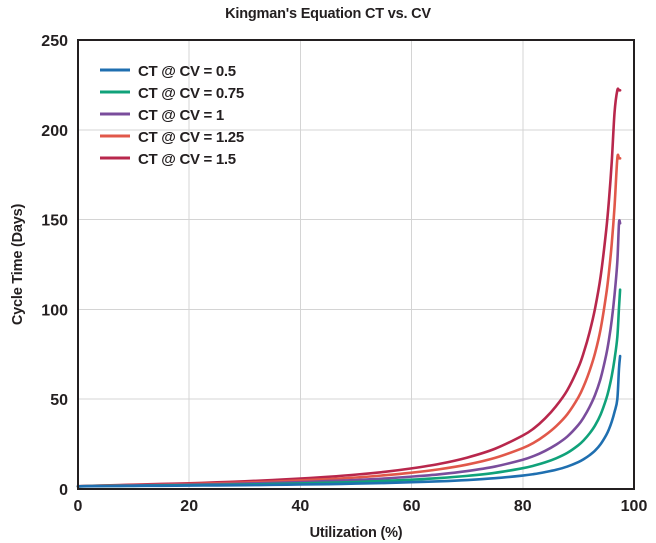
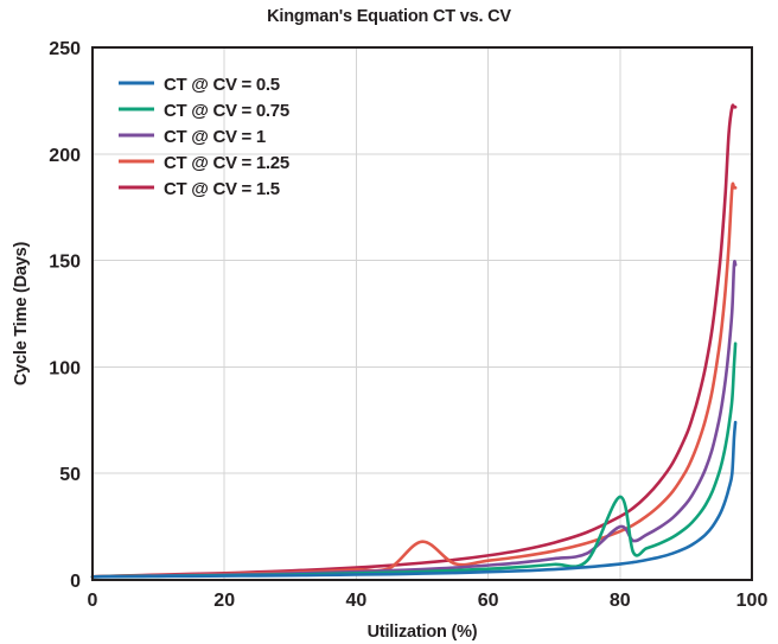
CT @ CV = 1.25/50: 6 -> 18
CT @ CV = 0.75/80: 12 -> 39
CT @ CV = 1/80: 16 -> 25
